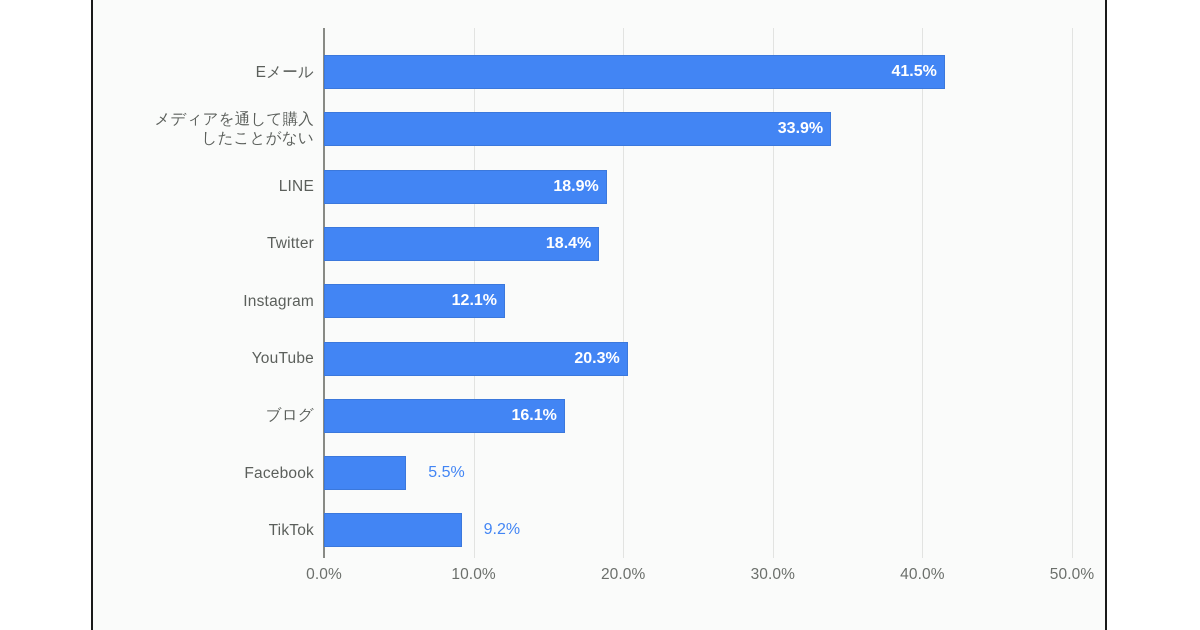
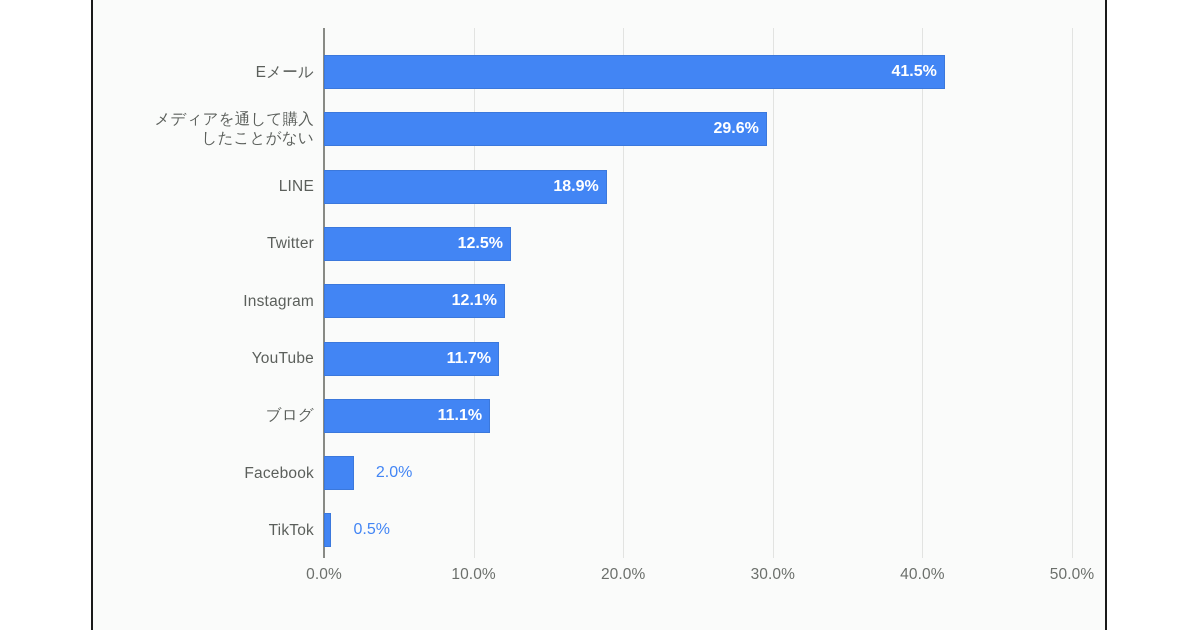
メディアを通して購入 したことがない: 33.9% -> 29.6%
Twitter: 18.4% -> 12.5%
YouTube: 20.3% -> 11.7%
ブログ: 16.1% -> 11.1%
Facebook: 5.5% -> 2.0%
TikTok: 9.2% -> 0.5%
